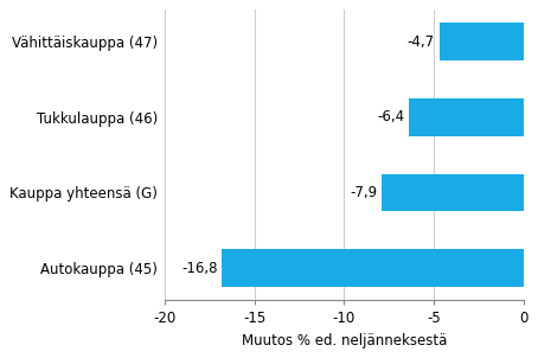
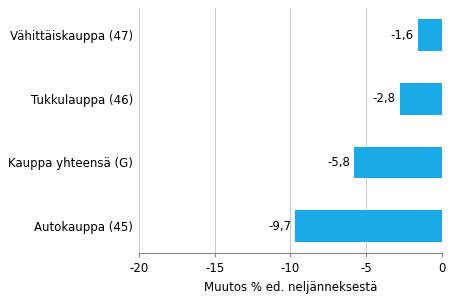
Vähittäiskauppa (47): -4,7 -> -1,6
Tukkulauppa (46): -6,4 -> -2,8
Kauppa yhteensä (G): -7,9 -> -5,8
Autokauppa (45): -16,8 -> -9,7
